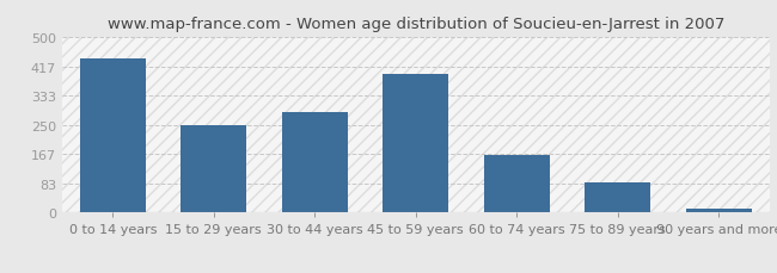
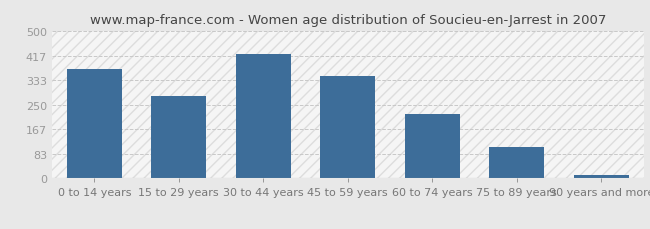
0 to 14 years: 440 -> 370
15 to 29 years: 250 -> 280
30 to 44 years: 285 -> 422
45 to 59 years: 395 -> 348
60 to 74 years: 165 -> 220
75 to 89 years: 85 -> 105
